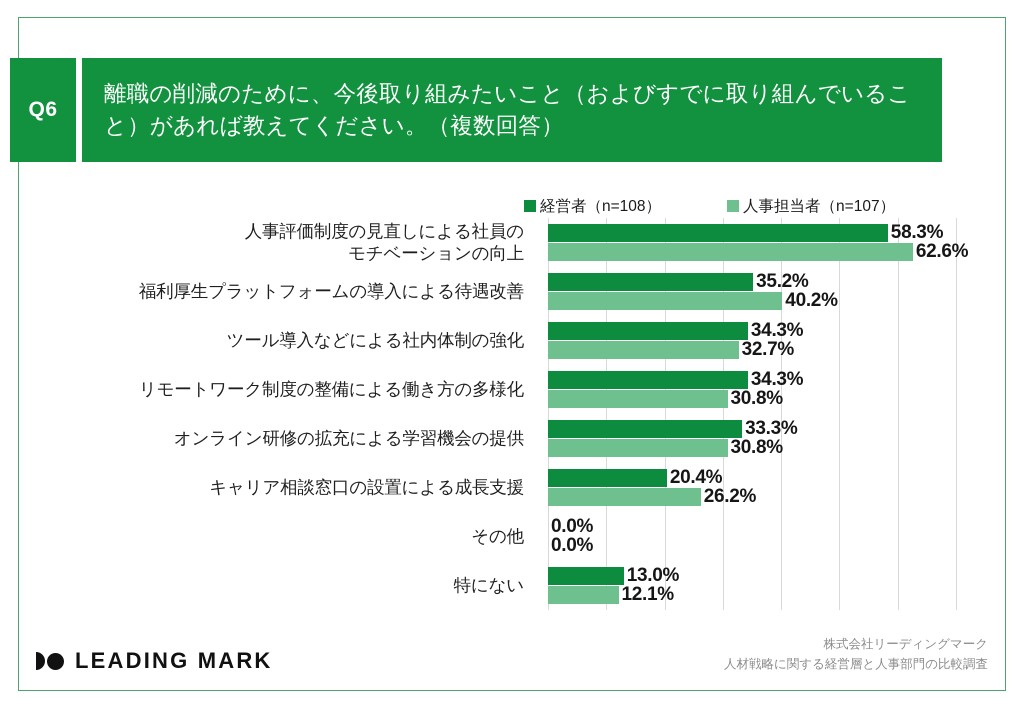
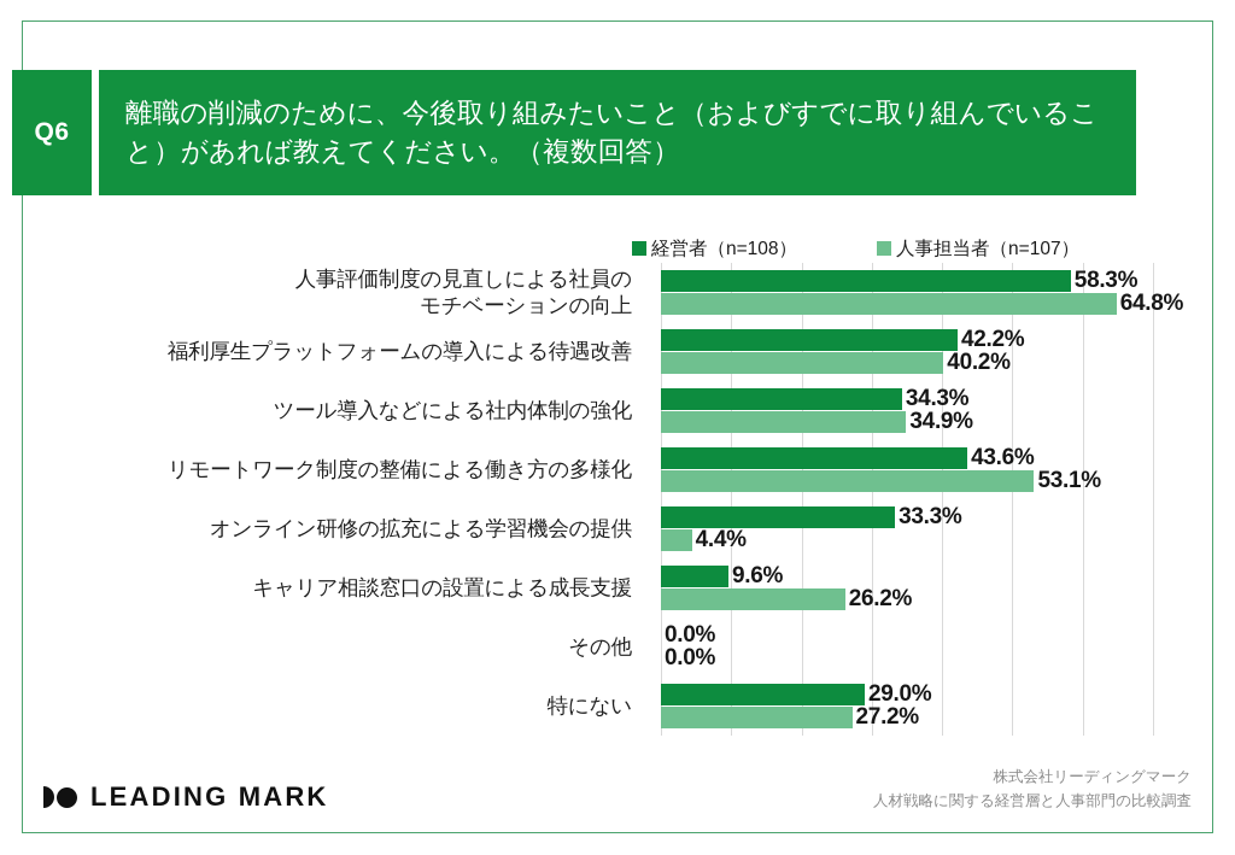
人事担当者（n=107）/人事評価制度の見直しによる社員の モチベーションの向上: 62.6% -> 64.8%
経営者（n=108）/福利厚生プラットフォームの導入による待遇改善: 35.2% -> 42.2%
人事担当者（n=107）/ツール導入などによる社内体制の強化: 32.7% -> 34.9%
経営者（n=108）/リモートワーク制度の整備による働き方の多様化: 34.3% -> 43.6%
人事担当者（n=107）/リモートワーク制度の整備による働き方の多様化: 30.8% -> 53.1%
人事担当者（n=107）/オンライン研修の拡充による学習機会の提供: 30.8% -> 4.4%
経営者（n=108）/キャリア相談窓口の設置による成長支援: 20.4% -> 9.6%
経営者（n=108）/特にない: 13.0% -> 29.0%
人事担当者（n=107）/特にない: 12.1% -> 27.2%
